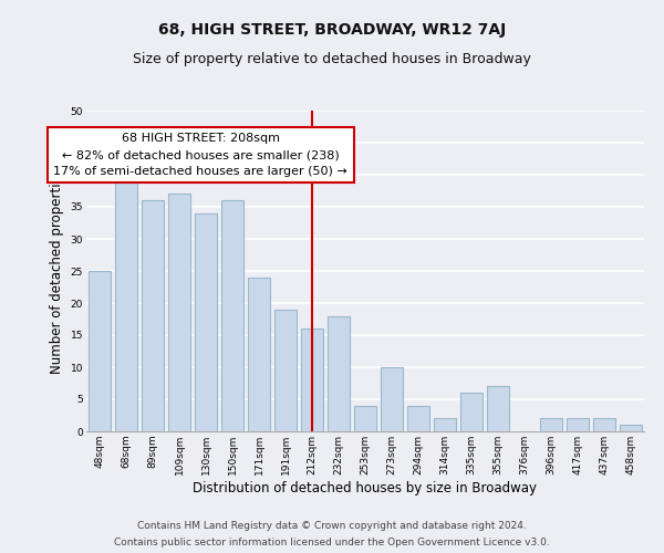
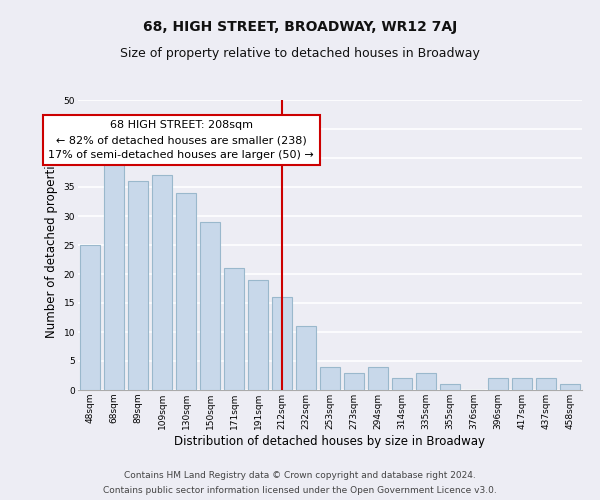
150sqm: 36 -> 29
171sqm: 24 -> 21
232sqm: 18 -> 11
273sqm: 10 -> 3
335sqm: 6 -> 3
355sqm: 7 -> 1
